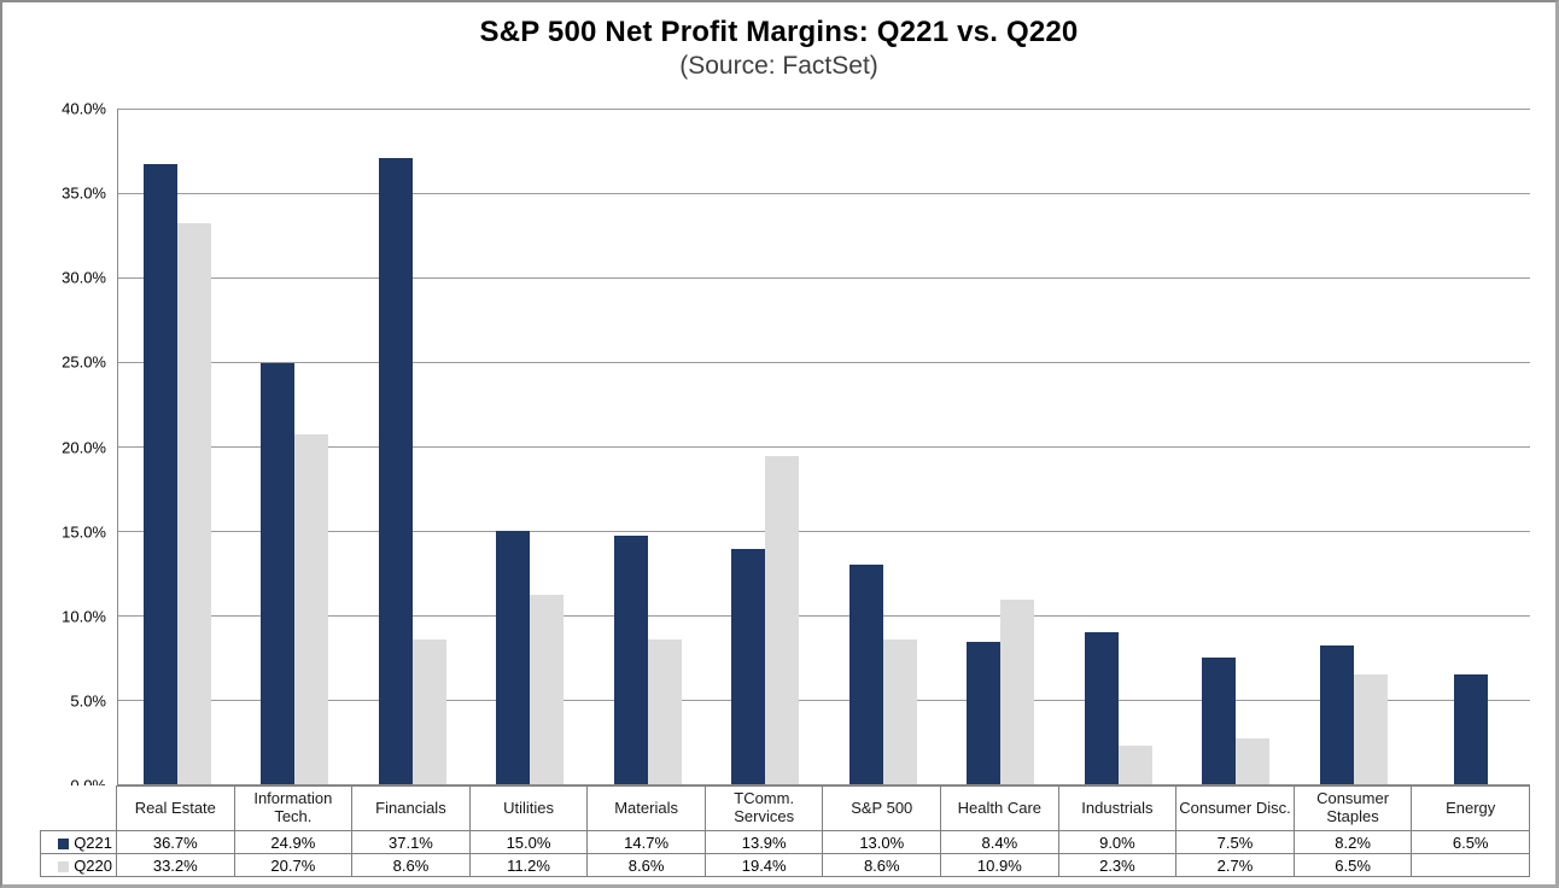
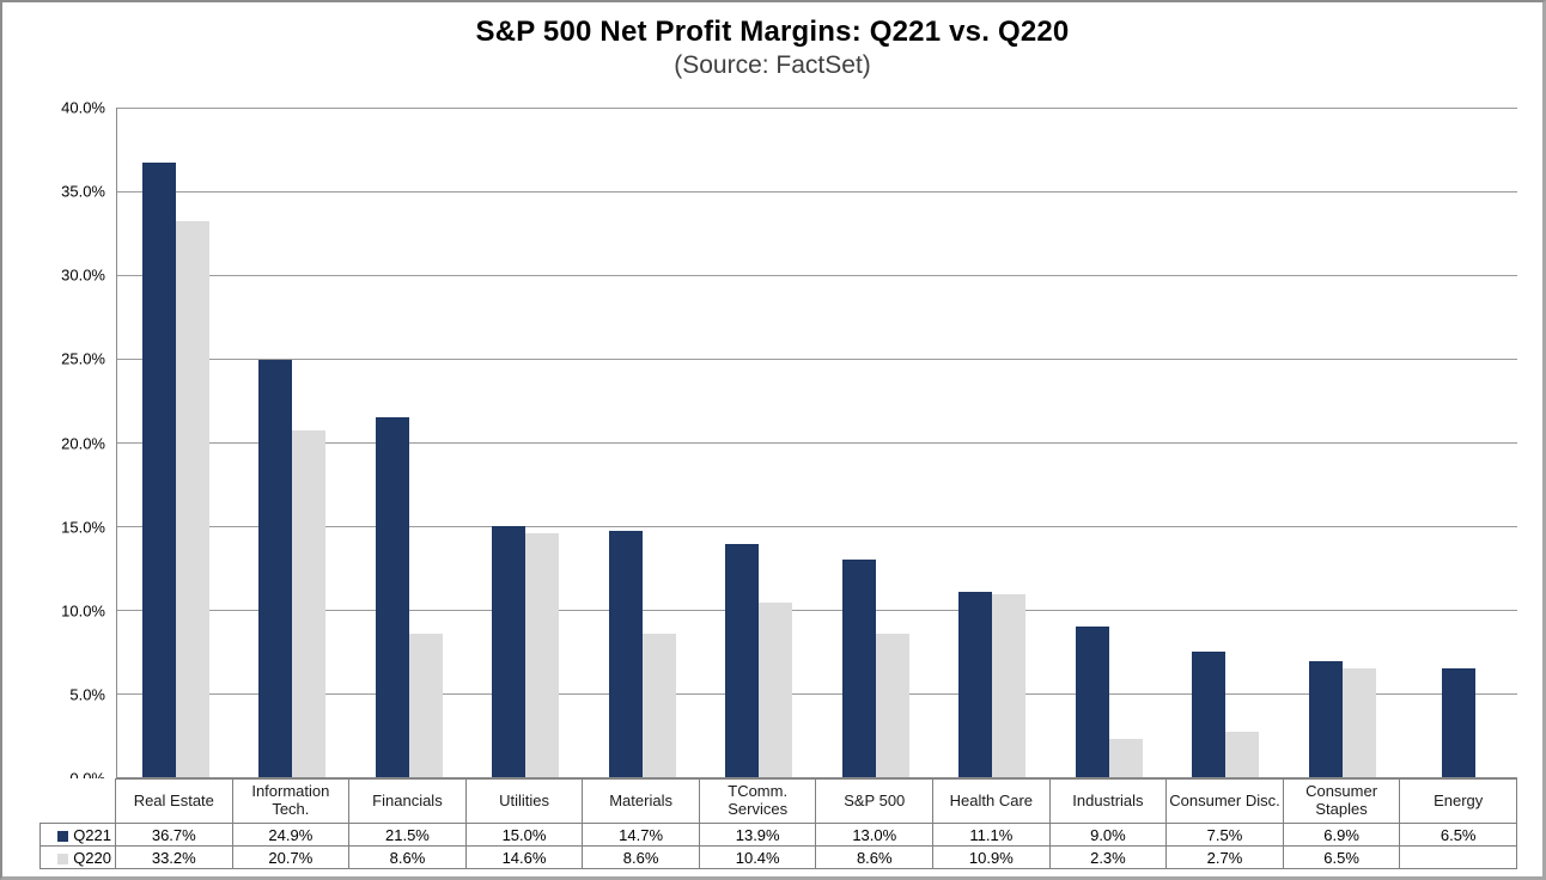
Q221/Financials: 37.1% -> 21.5%
Q220/Utilities: 11.2% -> 14.6%
Q220/TComm. Services: 19.4% -> 10.4%
Q221/Health Care: 8.4% -> 11.1%
Q221/Consumer Staples: 8.2% -> 6.9%
